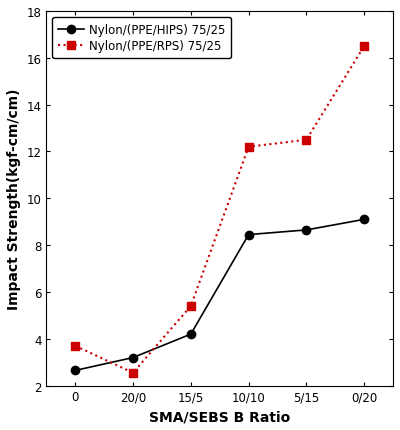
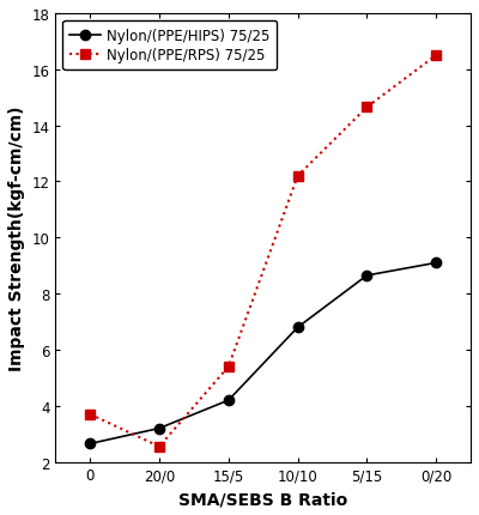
Nylon/(PPE/HIPS) 75/25/10/10: 8.45 -> 6.80
Nylon/(PPE/RPS) 75/25/5/15: 12.50 -> 14.65
